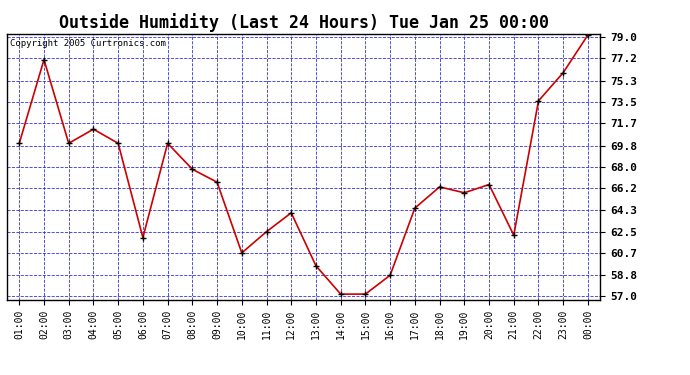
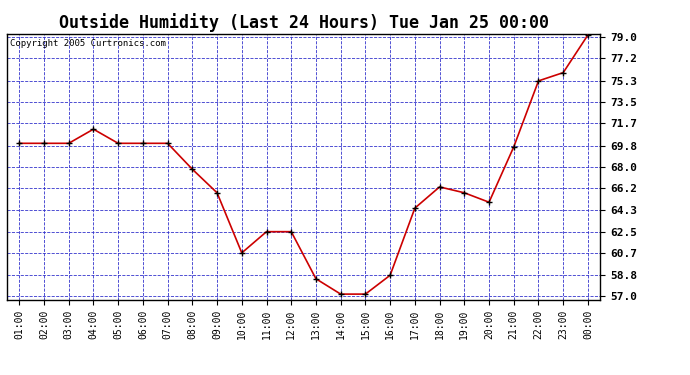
02:00: 77.1 -> 70.0
06:00: 62.0 -> 70.0
09:00: 66.7 -> 65.8
12:00: 64.1 -> 62.5
13:00: 59.6 -> 58.5
20:00: 66.5 -> 65.0
21:00: 62.2 -> 69.7
22:00: 73.6 -> 75.3
